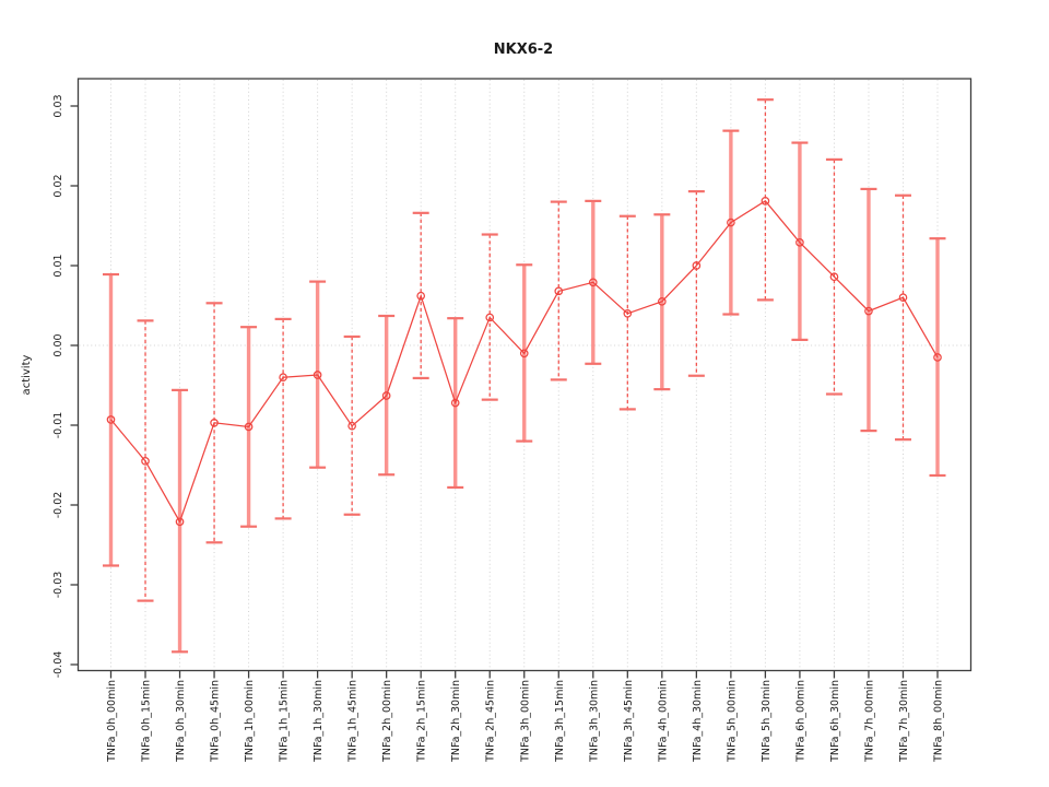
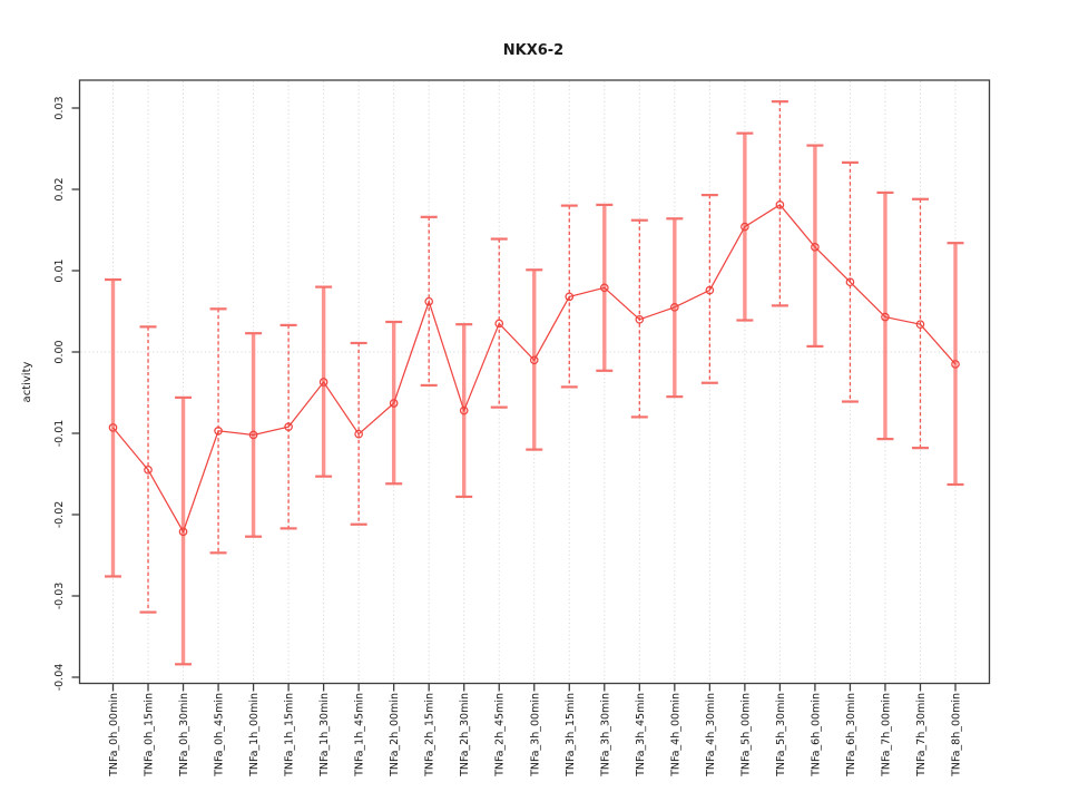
activity/TNFa_1h_15min: -0.004 -> -0.009
activity/TNFa_4h_30min: 0.010 -> 0.008
activity/TNFa_7h_30min: 0.006 -> 0.003
